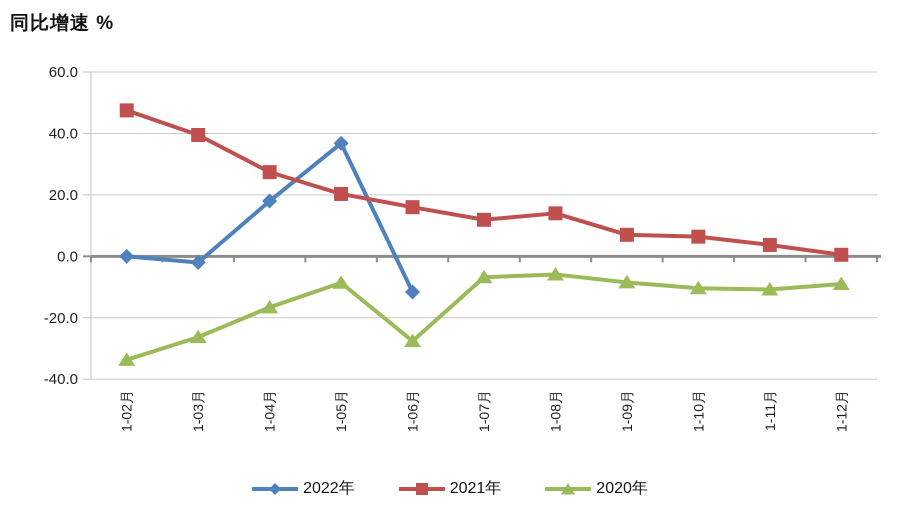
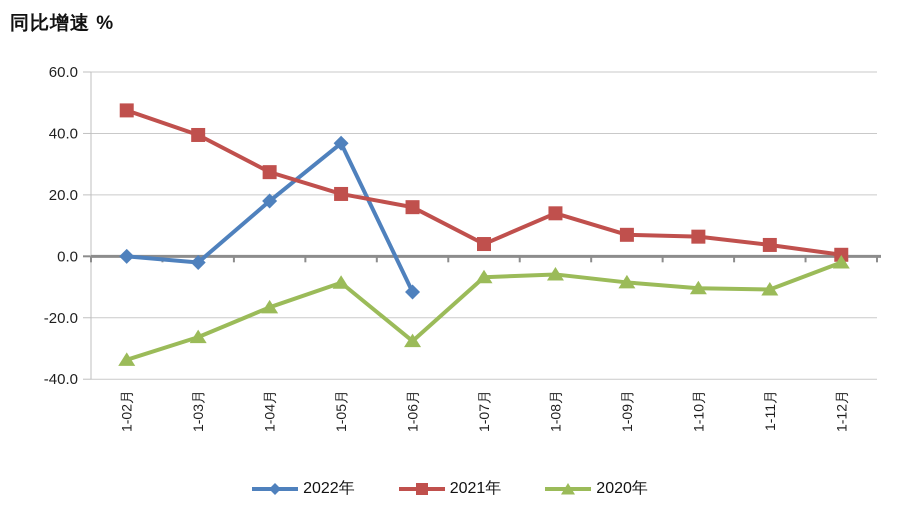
2021年/1-07月: 12 -> 4
2020年/1-12月: -9 -> -2
